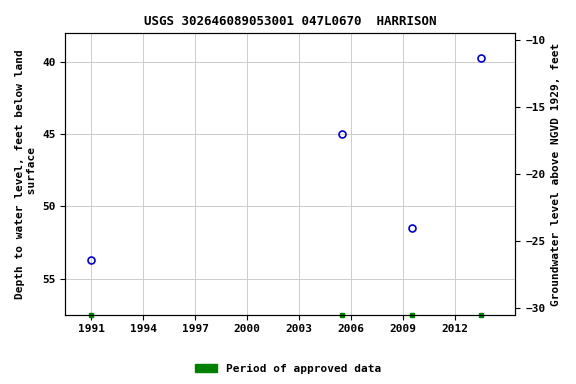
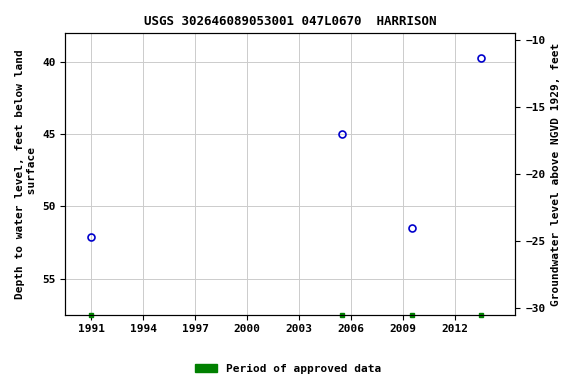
1991: 53.7 -> 52.1
